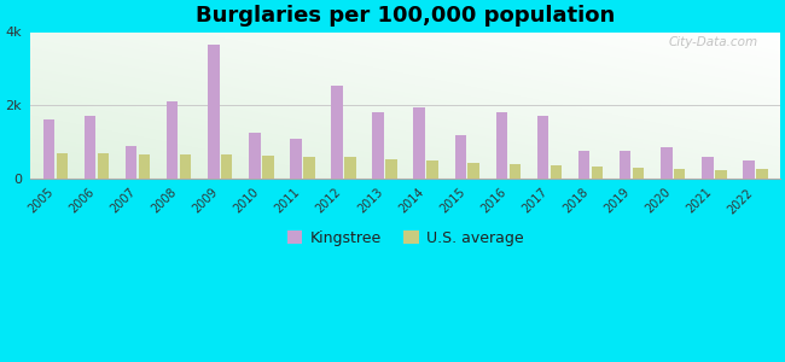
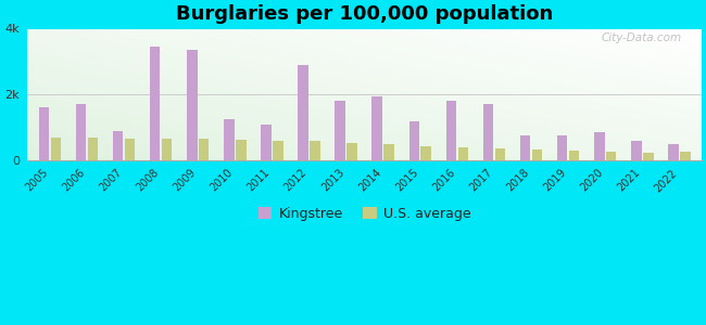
Kingstree/2008: 2.10k -> 3.45k
Kingstree/2009: 3.65k -> 3.35k
Kingstree/2012: 2.55k -> 2.90k
